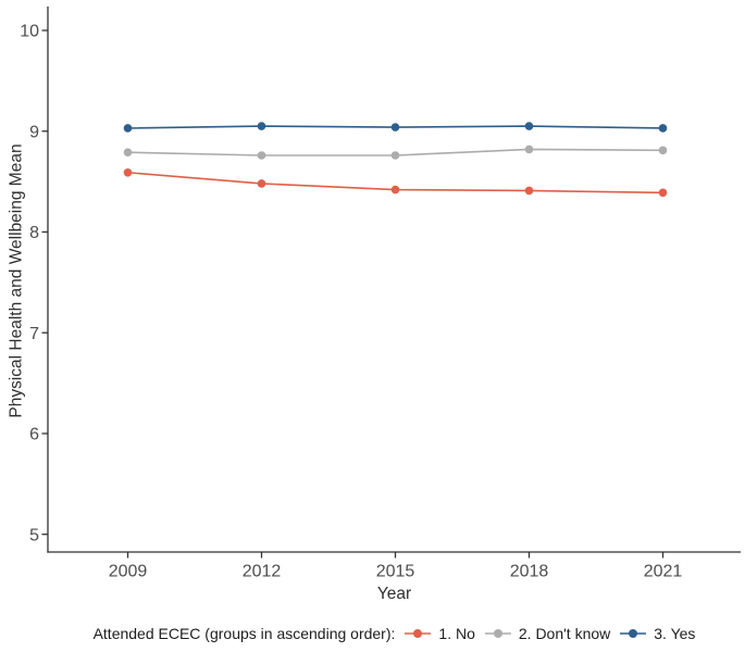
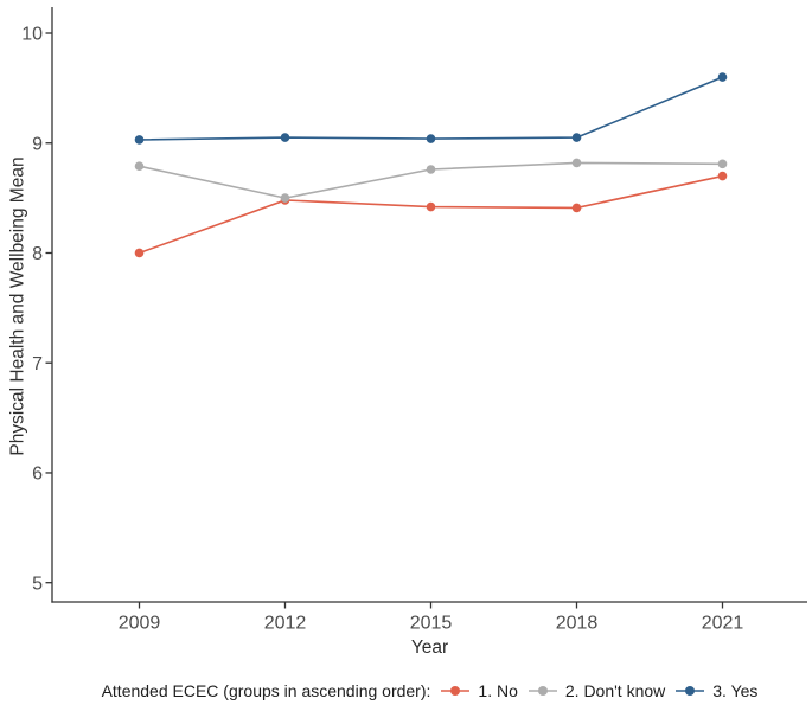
1. No/2009: 8.6 -> 8.0
2. Don't know/2012: 8.8 -> 8.5
1. No/2021: 8.4 -> 8.7
3. Yes/2021: 9.0 -> 9.6
